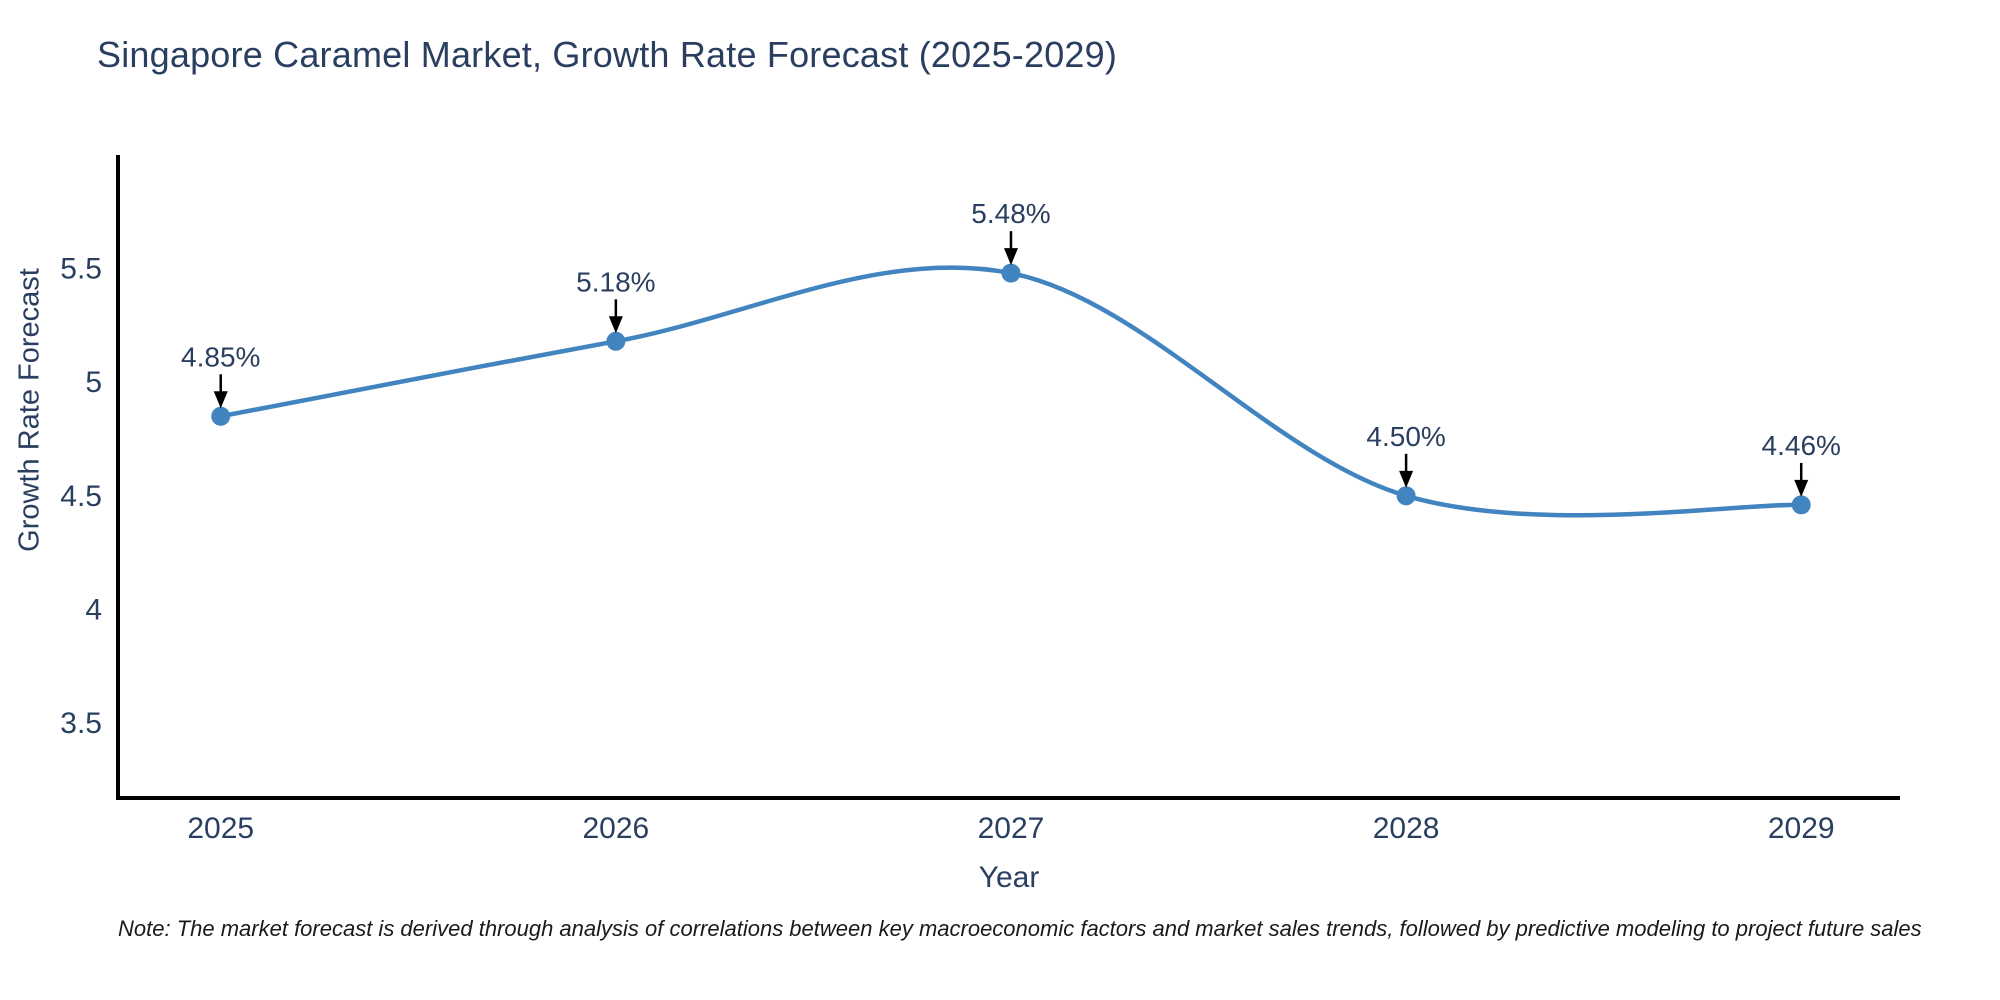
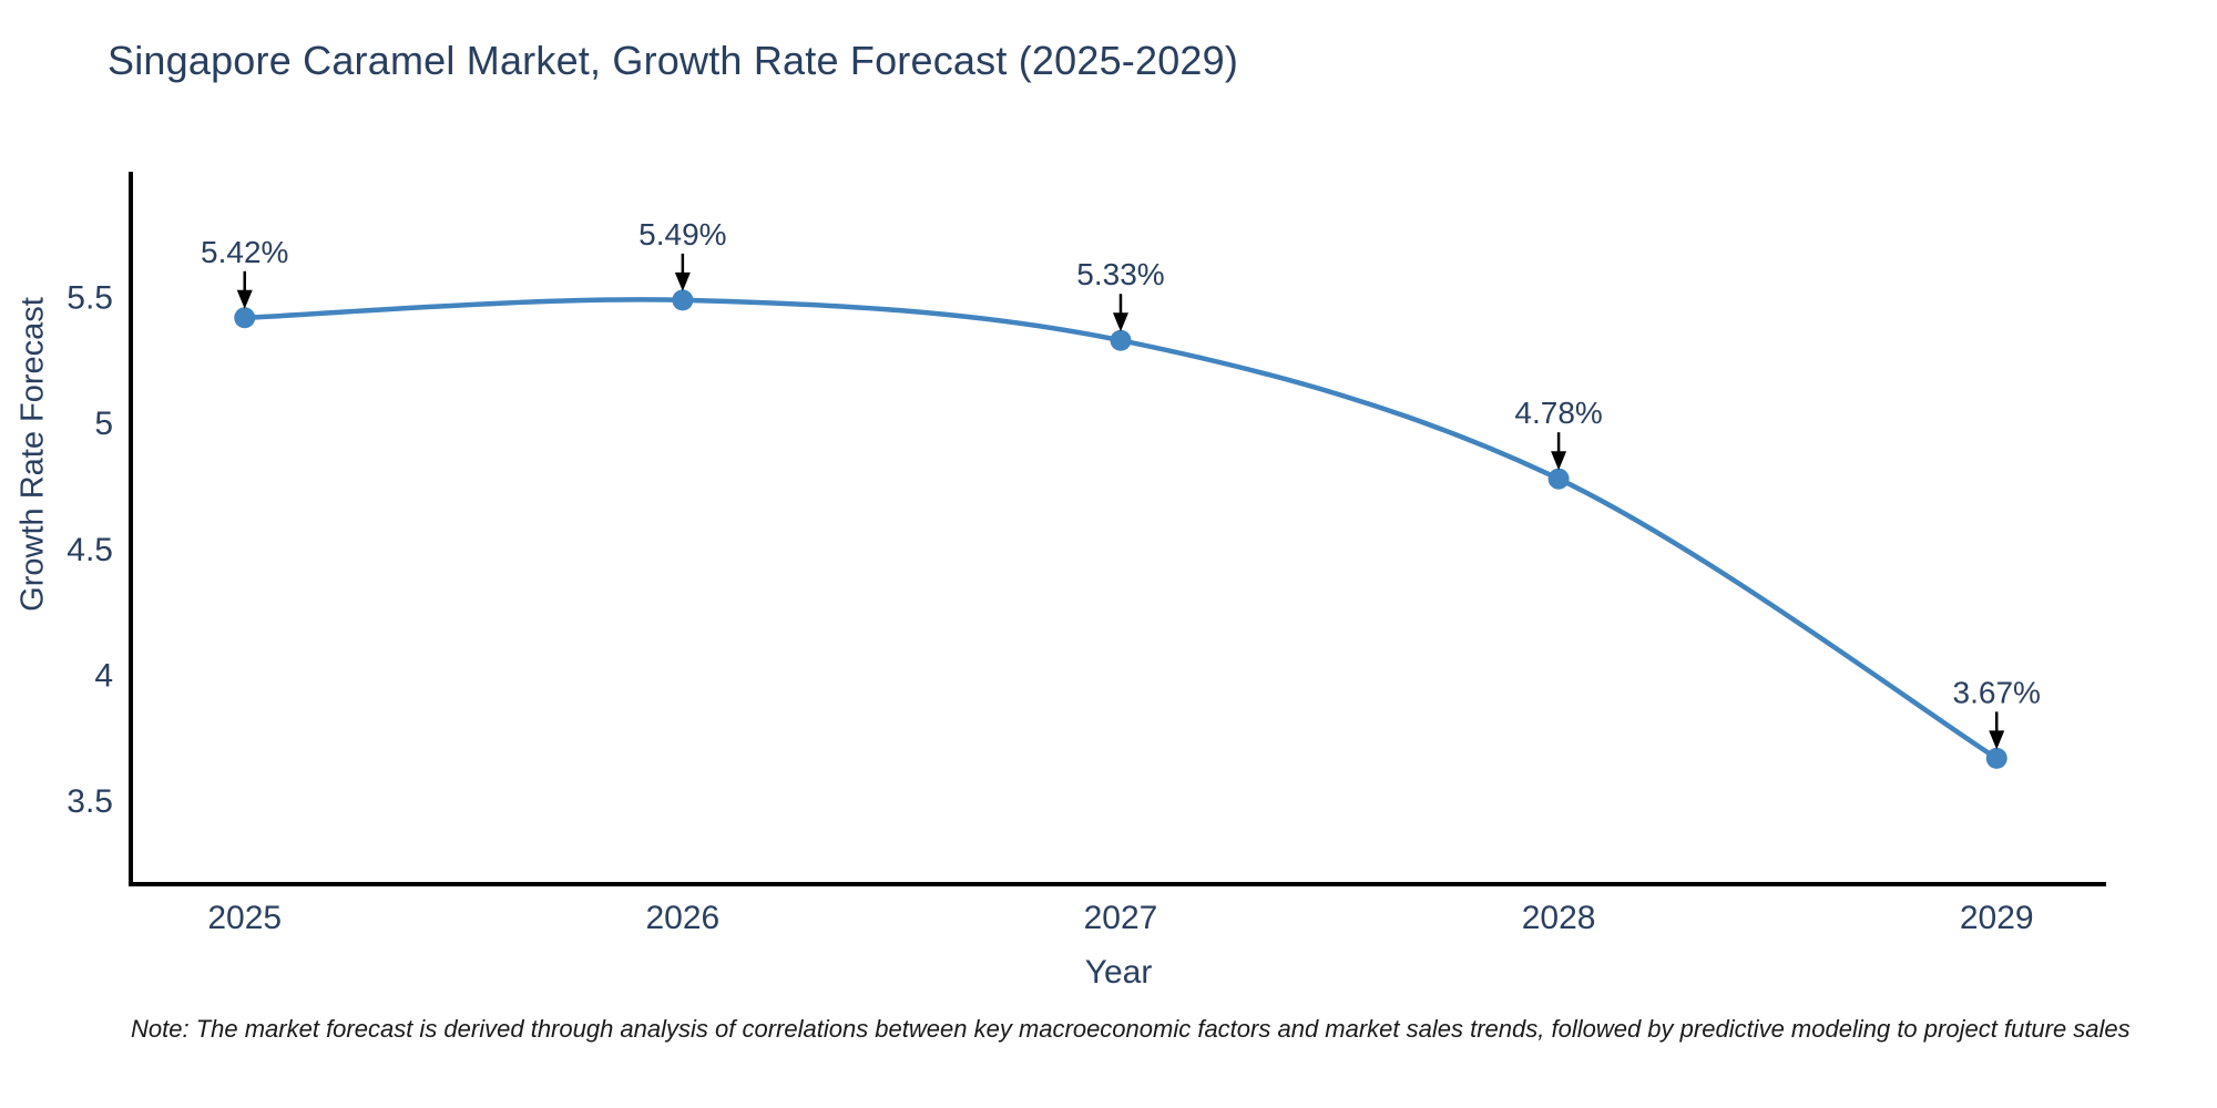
2025: 4.85% -> 5.42%
2026: 5.18% -> 5.49%
2027: 5.48% -> 5.33%
2028: 4.50% -> 4.78%
2029: 4.46% -> 3.67%
